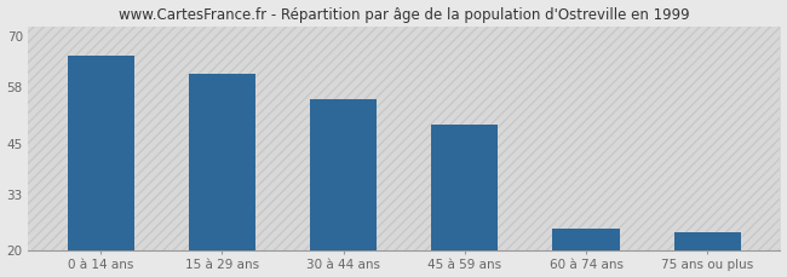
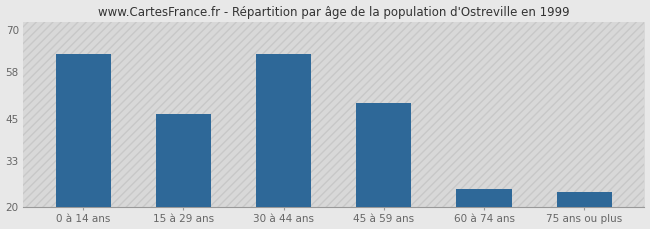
0 à 14 ans: 65 -> 63
15 à 29 ans: 61 -> 46
30 à 44 ans: 55 -> 63
